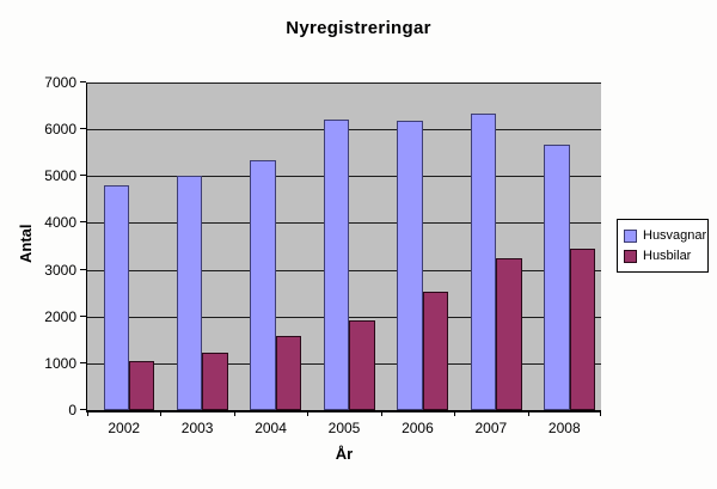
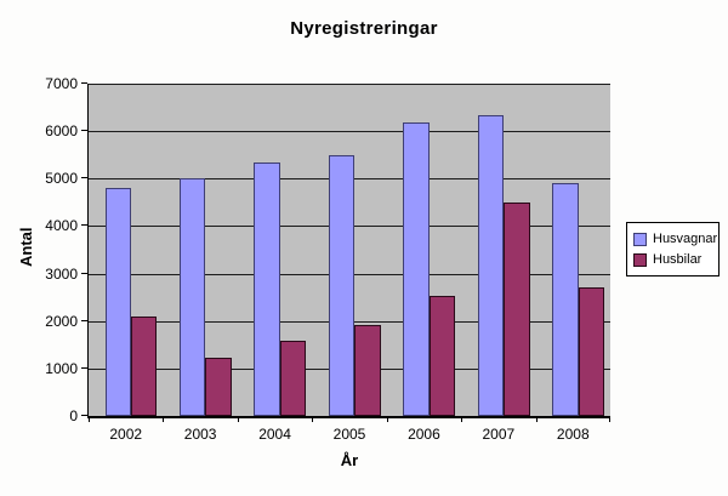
Husbilar/2002: 1000 -> 2100
Husvagnar/2005: 6200 -> 5500
Husbilar/2007: 3200 -> 4500
Husvagnar/2008: 5700 -> 4900
Husbilar/2008: 3400 -> 2700
